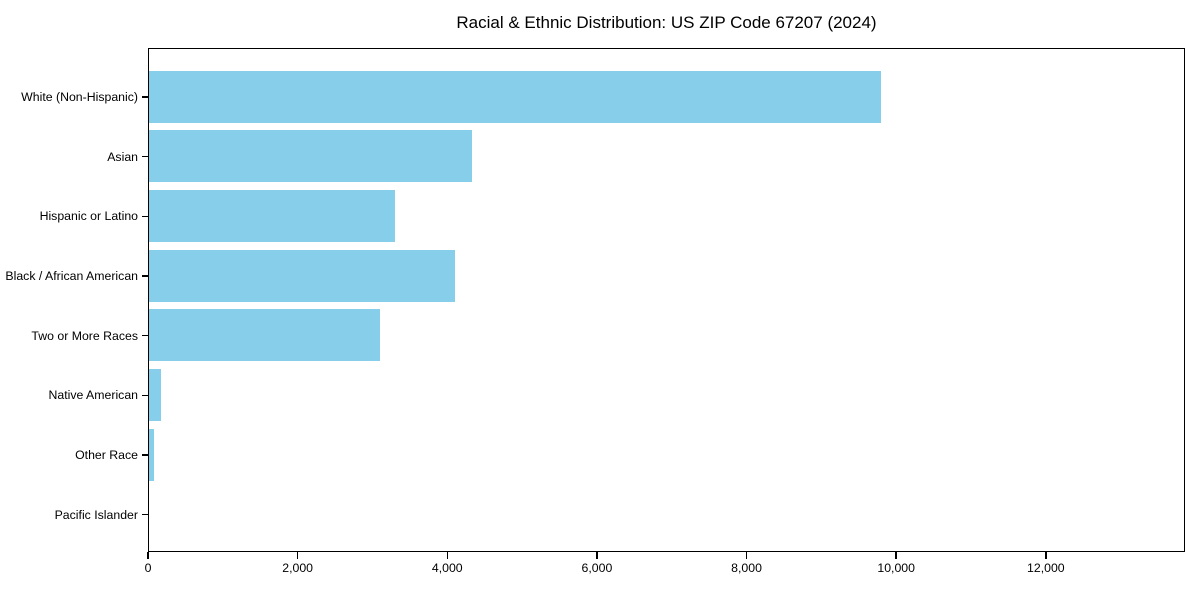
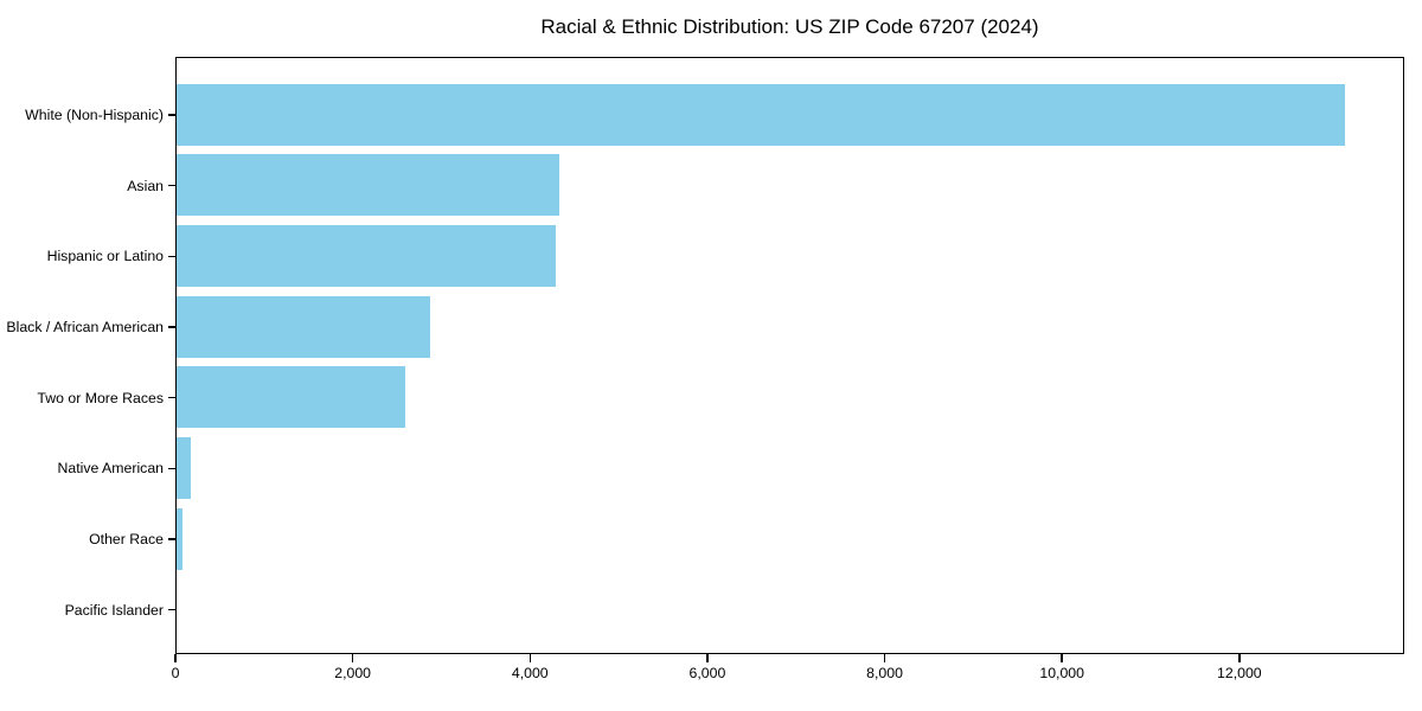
White (Non-Hispanic): 9800 -> 13200
Hispanic or Latino: 3300 -> 4300
Black / African American: 4100 -> 2900
Two or More Races: 3100 -> 2600
